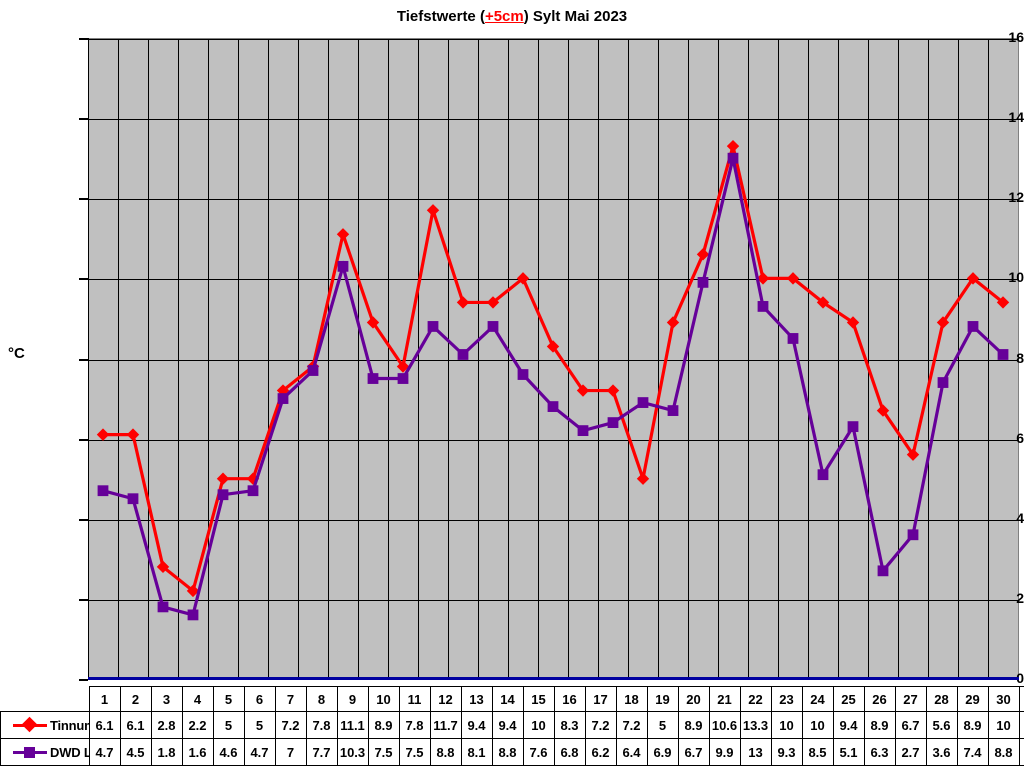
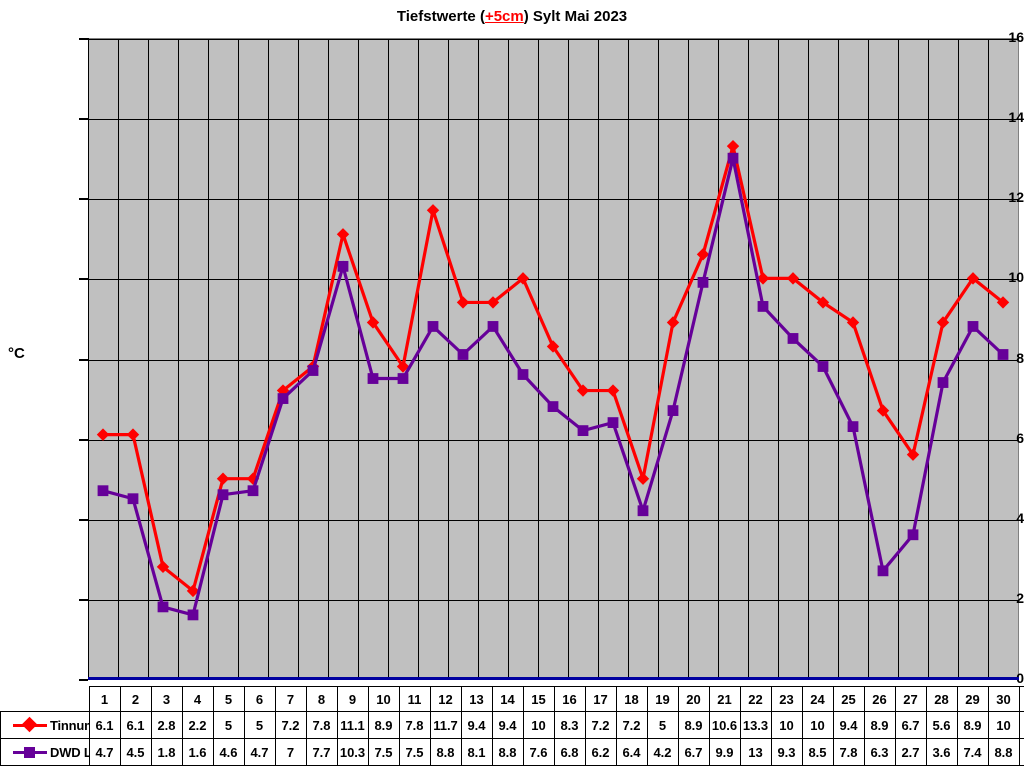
DWD List/19: 6.9 -> 4.2
DWD List/25: 5.1 -> 7.8
